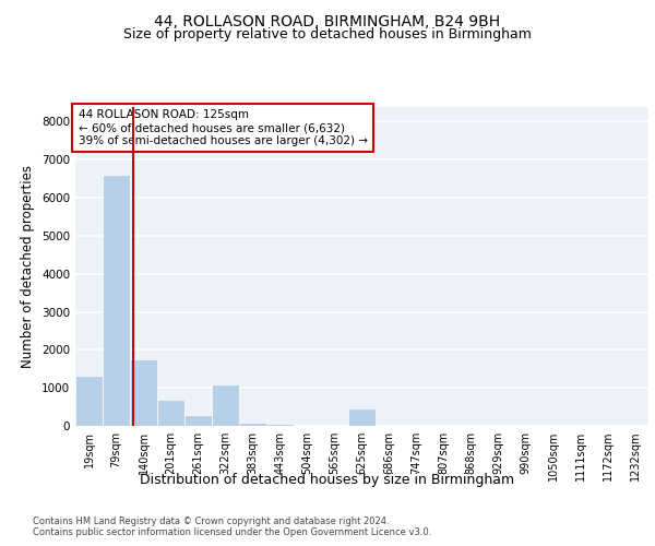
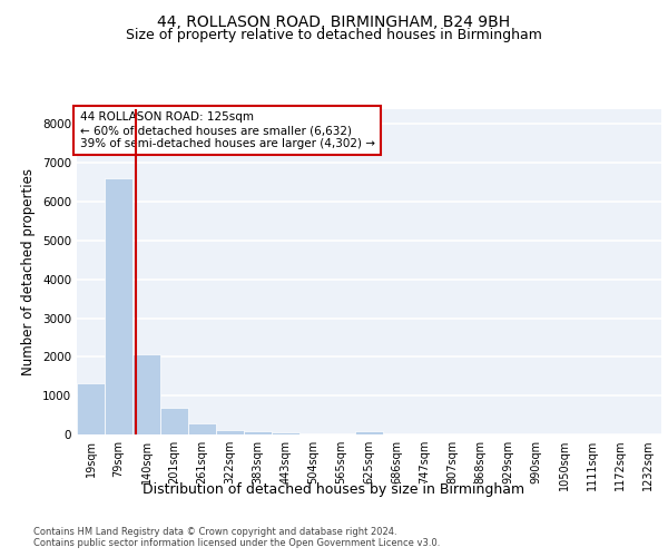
140sqm: 1750 -> 2060
322sqm: 1100 -> 120
625sqm: 450 -> 80
